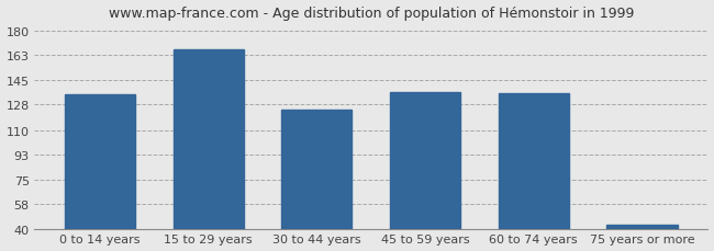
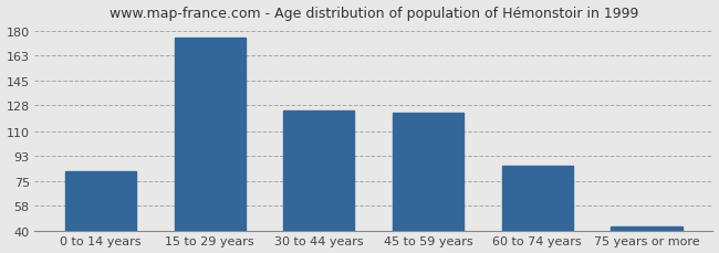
0 to 14 years: 135 -> 82
15 to 29 years: 167 -> 175
45 to 59 years: 137 -> 123
60 to 74 years: 136 -> 86
